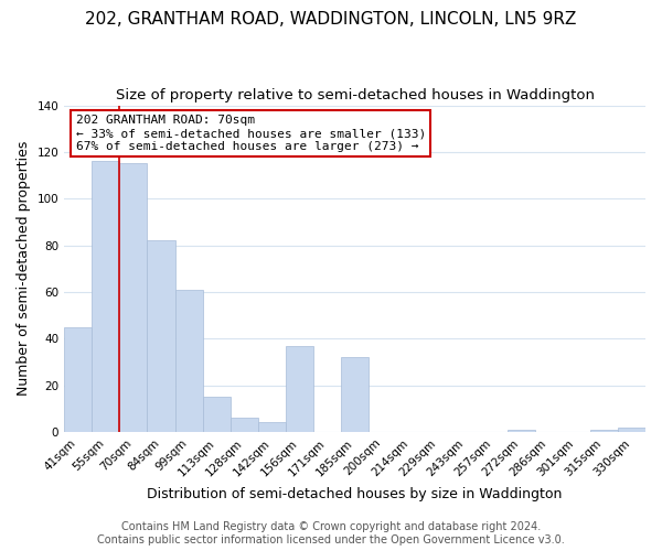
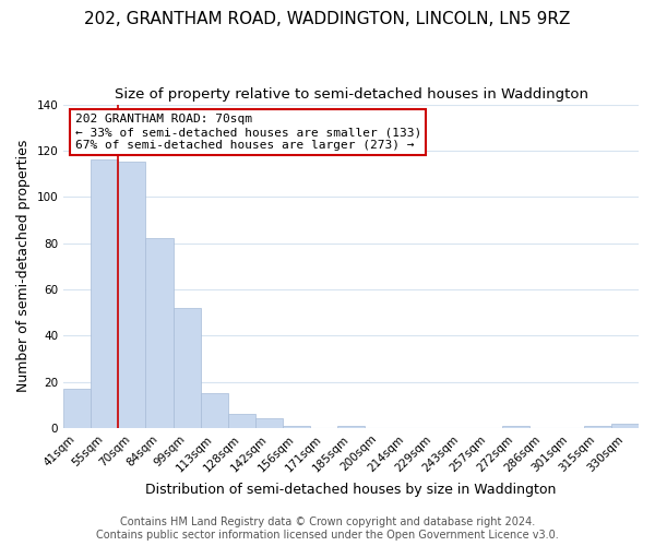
41sqm: 45 -> 17
99sqm: 61 -> 52
156sqm: 37 -> 1
185sqm: 32 -> 1
